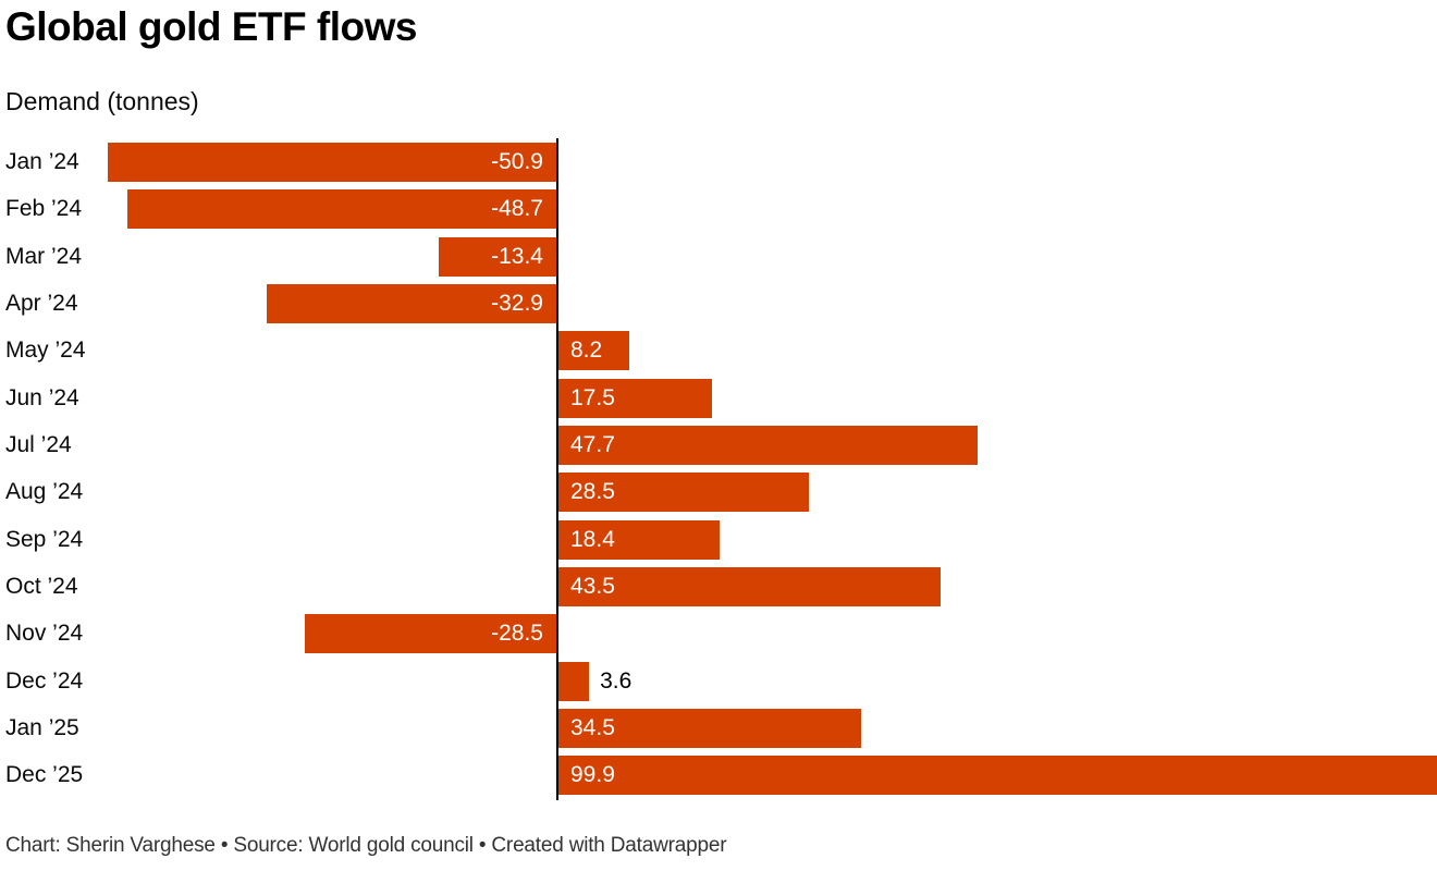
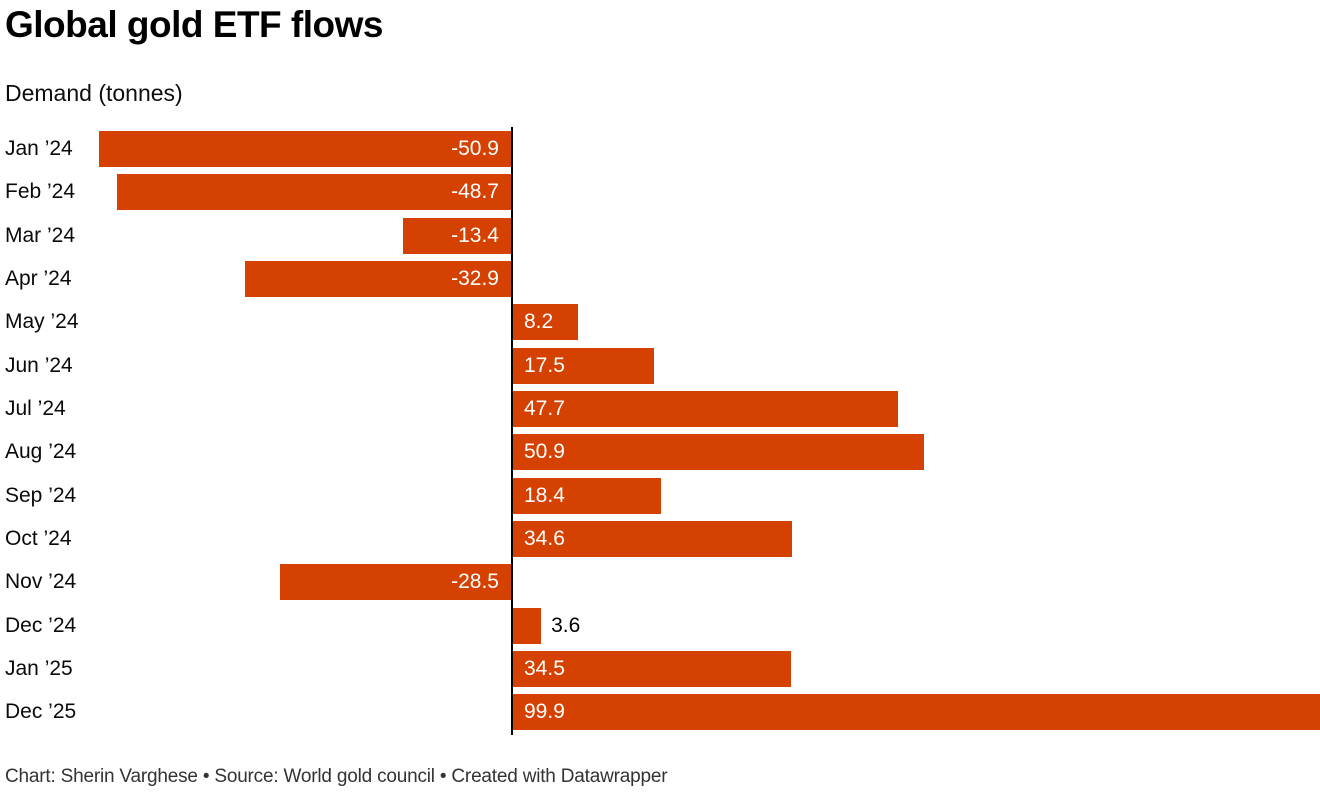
Aug ’24: 28.5 -> 50.9
Oct ’24: 43.5 -> 34.6
